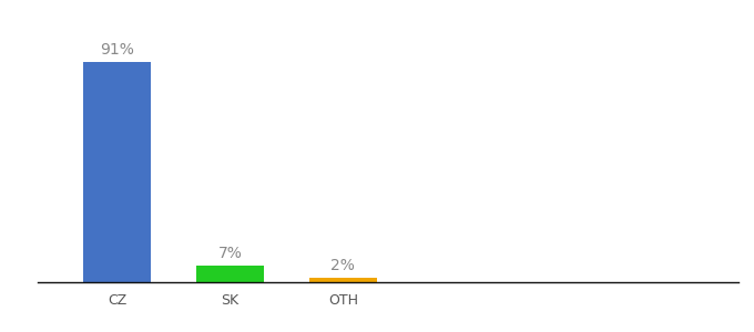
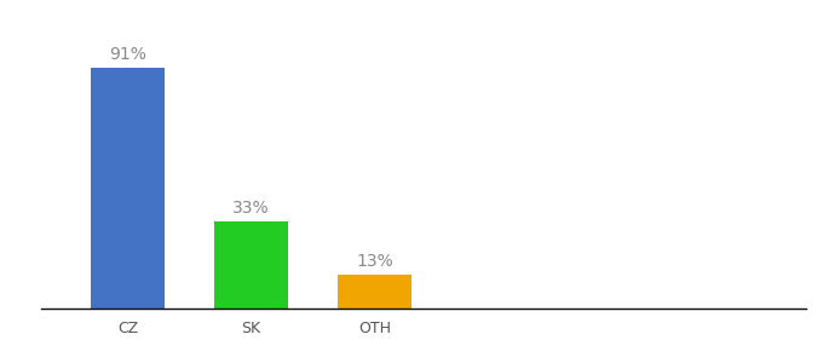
SK: 7% -> 33%
OTH: 2% -> 13%
